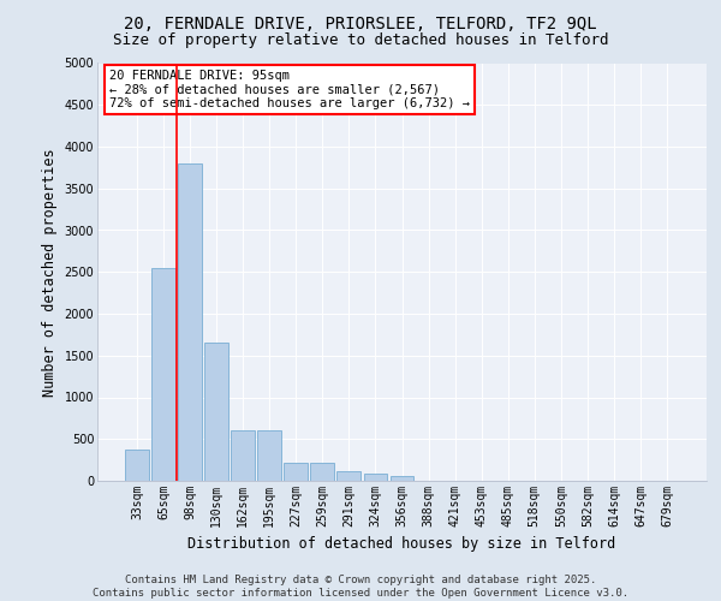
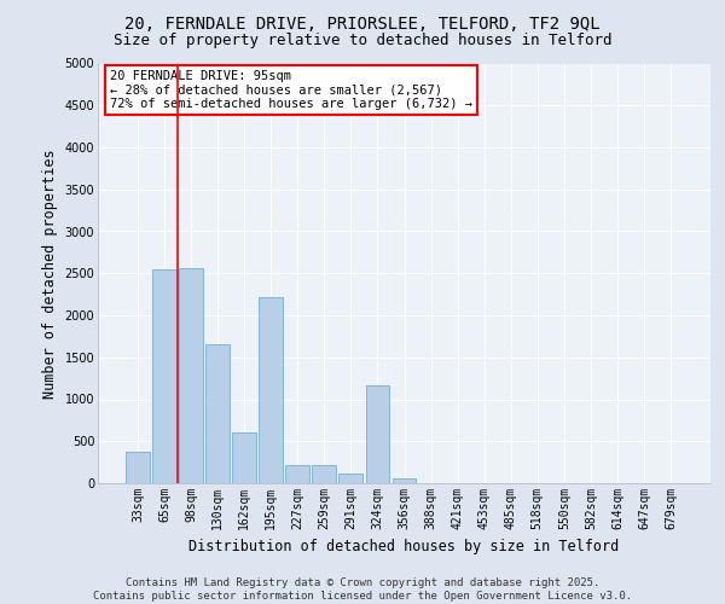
98sqm: 3800 -> 2560
195sqm: 600 -> 2220
324sqm: 80 -> 1160
